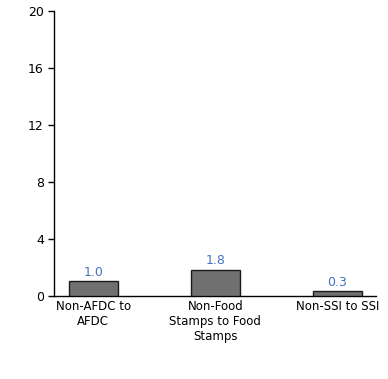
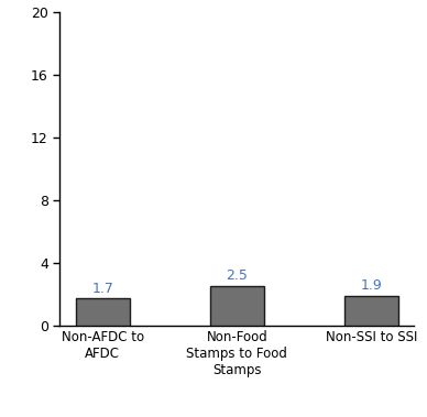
Non-AFDC to AFDC: 1.0 -> 1.7
Non-Food Stamps to Food Stamps: 1.8 -> 2.5
Non-SSI to SSI: 0.3 -> 1.9
